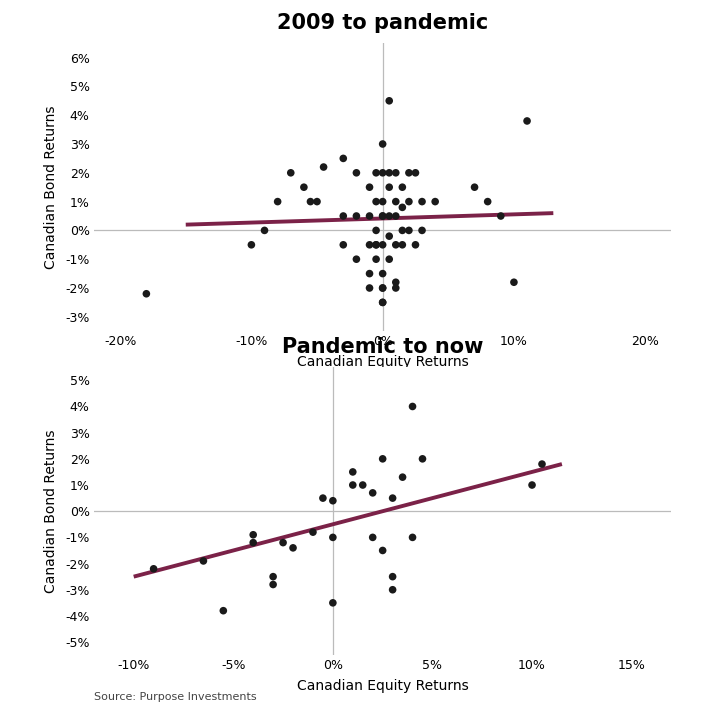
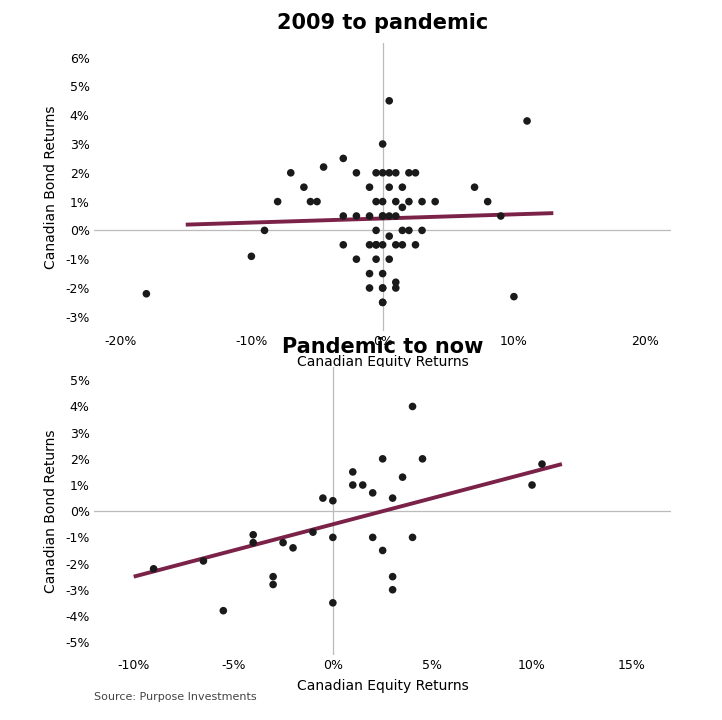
2009 to pandemic/-10%: -0.5% -> -0.9%
2009 to pandemic/10%: -1.8% -> -2.3%
